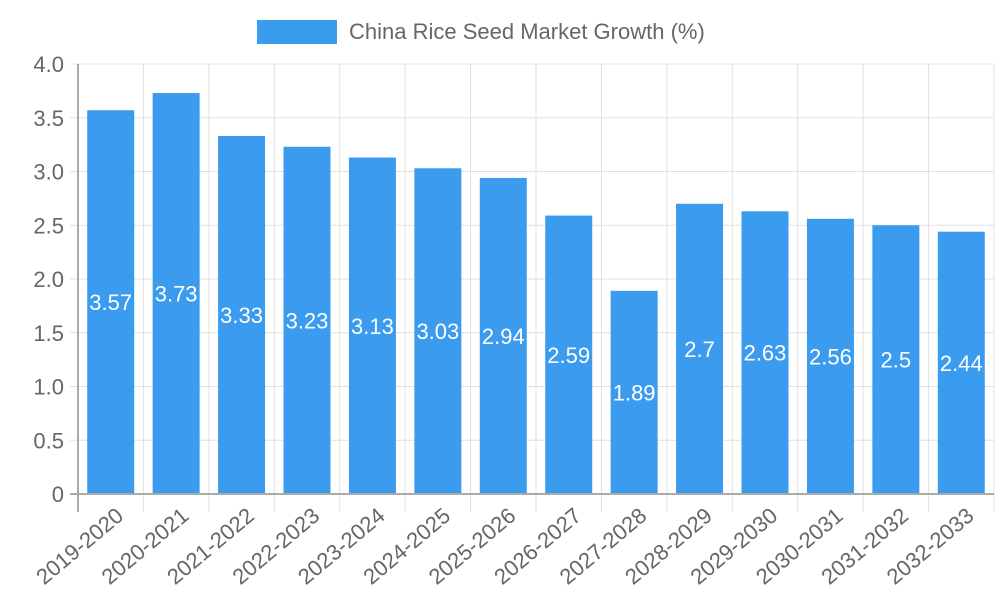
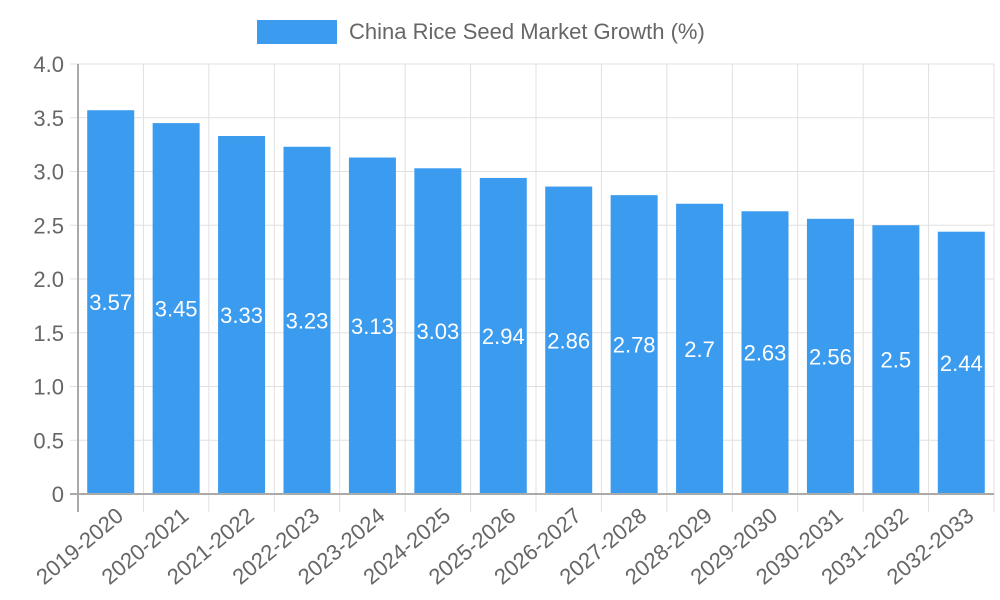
2020-2021: 3.73 -> 3.45
2026-2027: 2.59 -> 2.86
2027-2028: 1.89 -> 2.78
